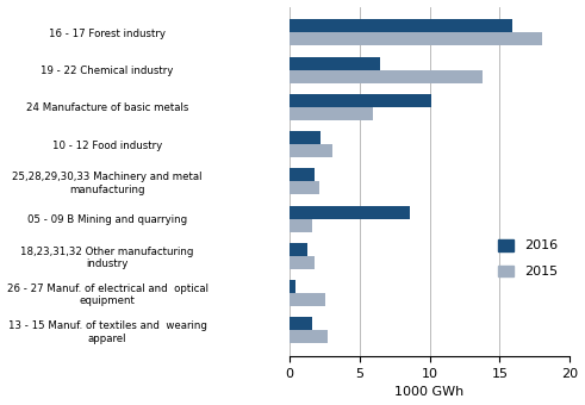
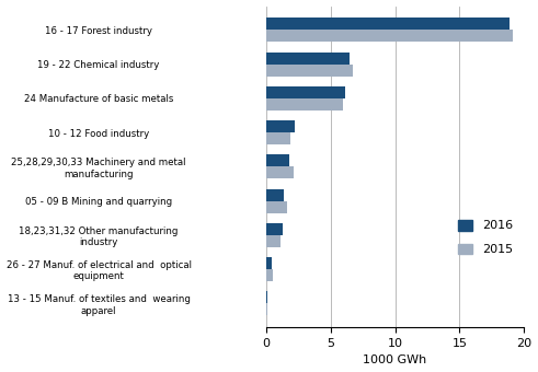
2016/16 - 17 Forest industry: 15.9 -> 18.9
2015/16 - 17 Forest industry: 18.0 -> 19.1
2015/19 - 22 Chemical industry: 13.8 -> 6.7
2016/24 Manufacture of basic metals: 10.1 -> 6.1
2015/10 - 12 Food industry: 3.1 -> 1.9
2016/05 - 09 B Mining and quarrying: 8.6 -> 1.4
2015/18,23,31,32 Other manufacturing industry: 1.8 -> 1.1
2015/26 - 27 Manuf. of electrical and optical equipment: 2.6 -> 0.6
2016/13 - 15 Manuf. of textiles and wearing apparel: 1.6 -> 0.1
2015/13 - 15 Manuf. of textiles and wearing apparel: 2.7 -> 0.1
